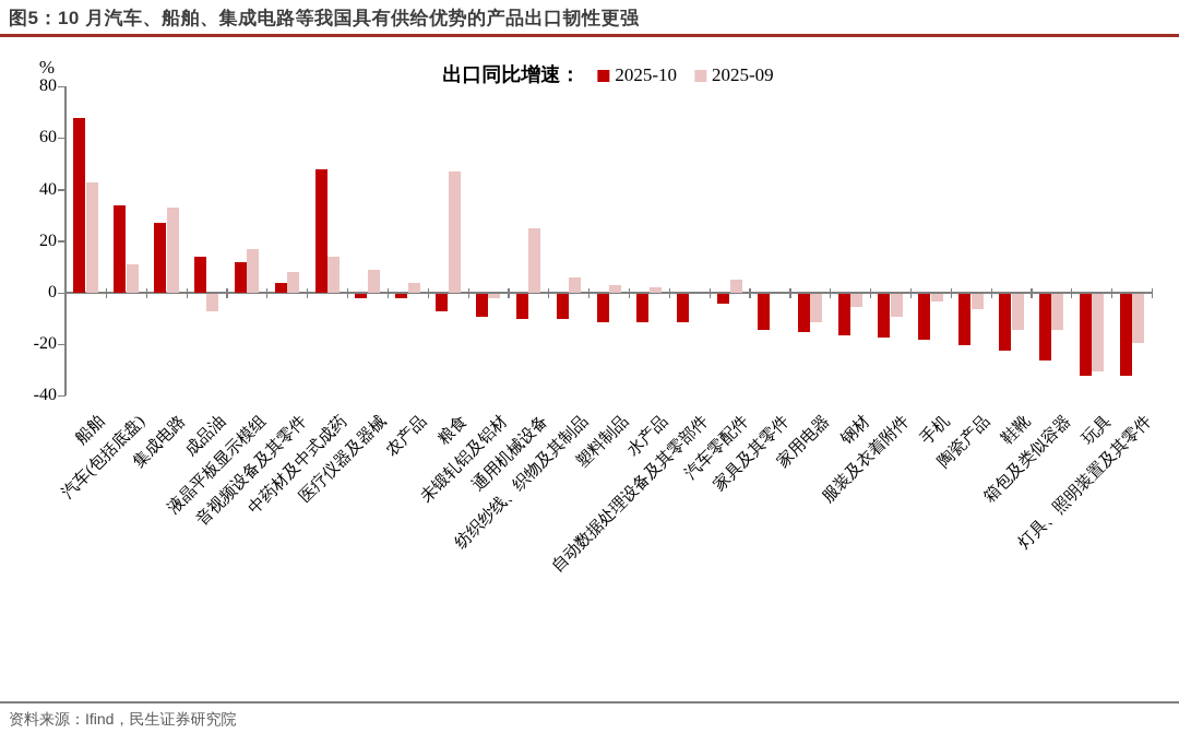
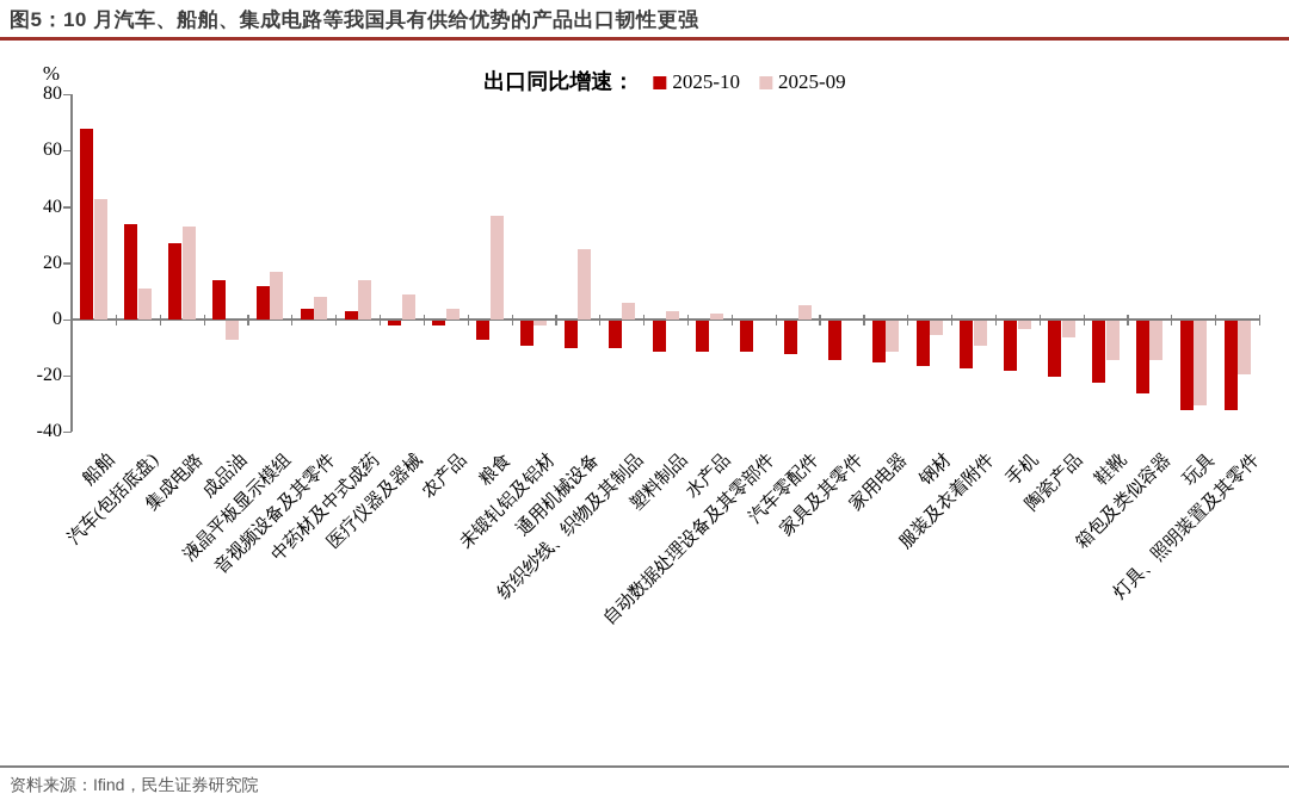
2025-10/中药材及中式成药: 48 -> 3
2025-09/粮食: 47 -> 37
2025-10/汽车零配件: -4 -> -12
